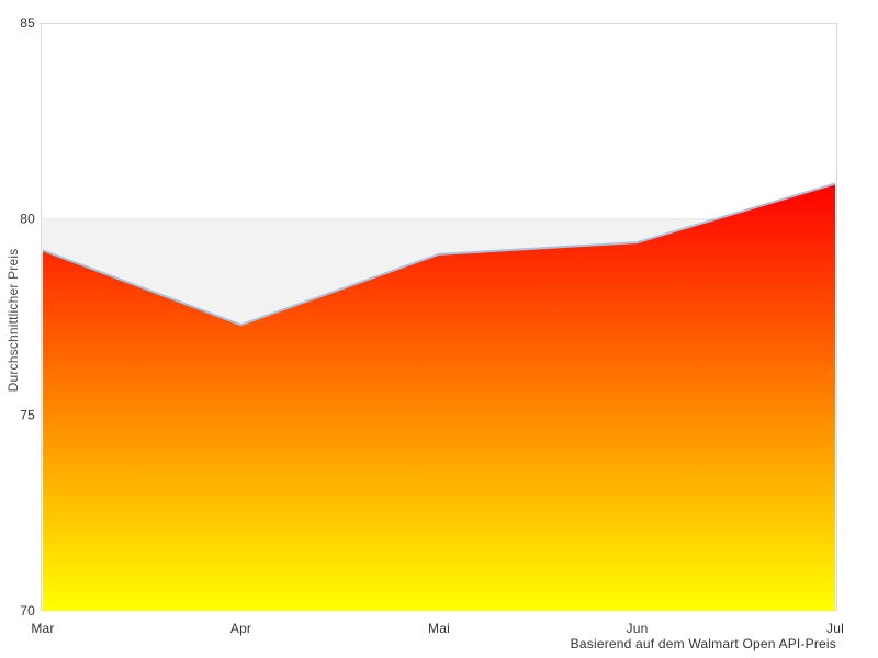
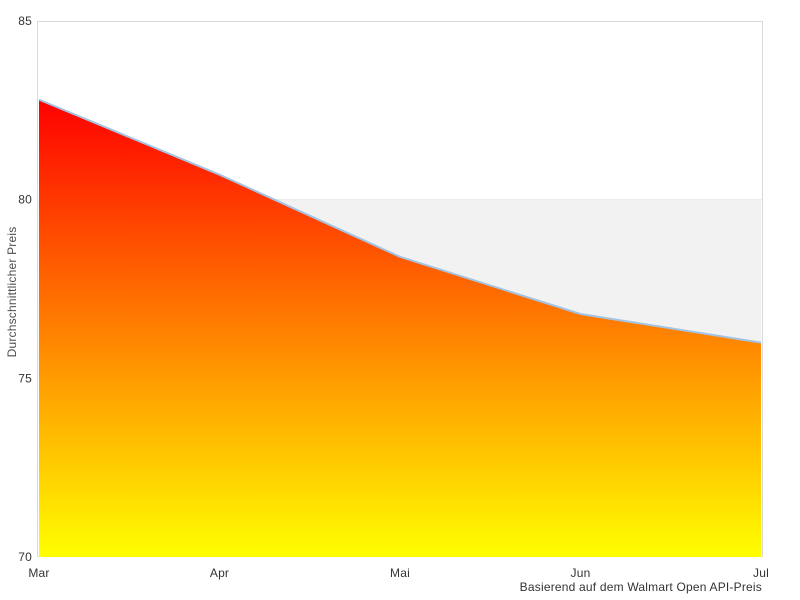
Mar: 79.2 -> 82.8
Apr: 77.3 -> 80.7
Mai: 79.1 -> 78.4
Jun: 79.4 -> 76.8
Jul: 80.9 -> 76.0
